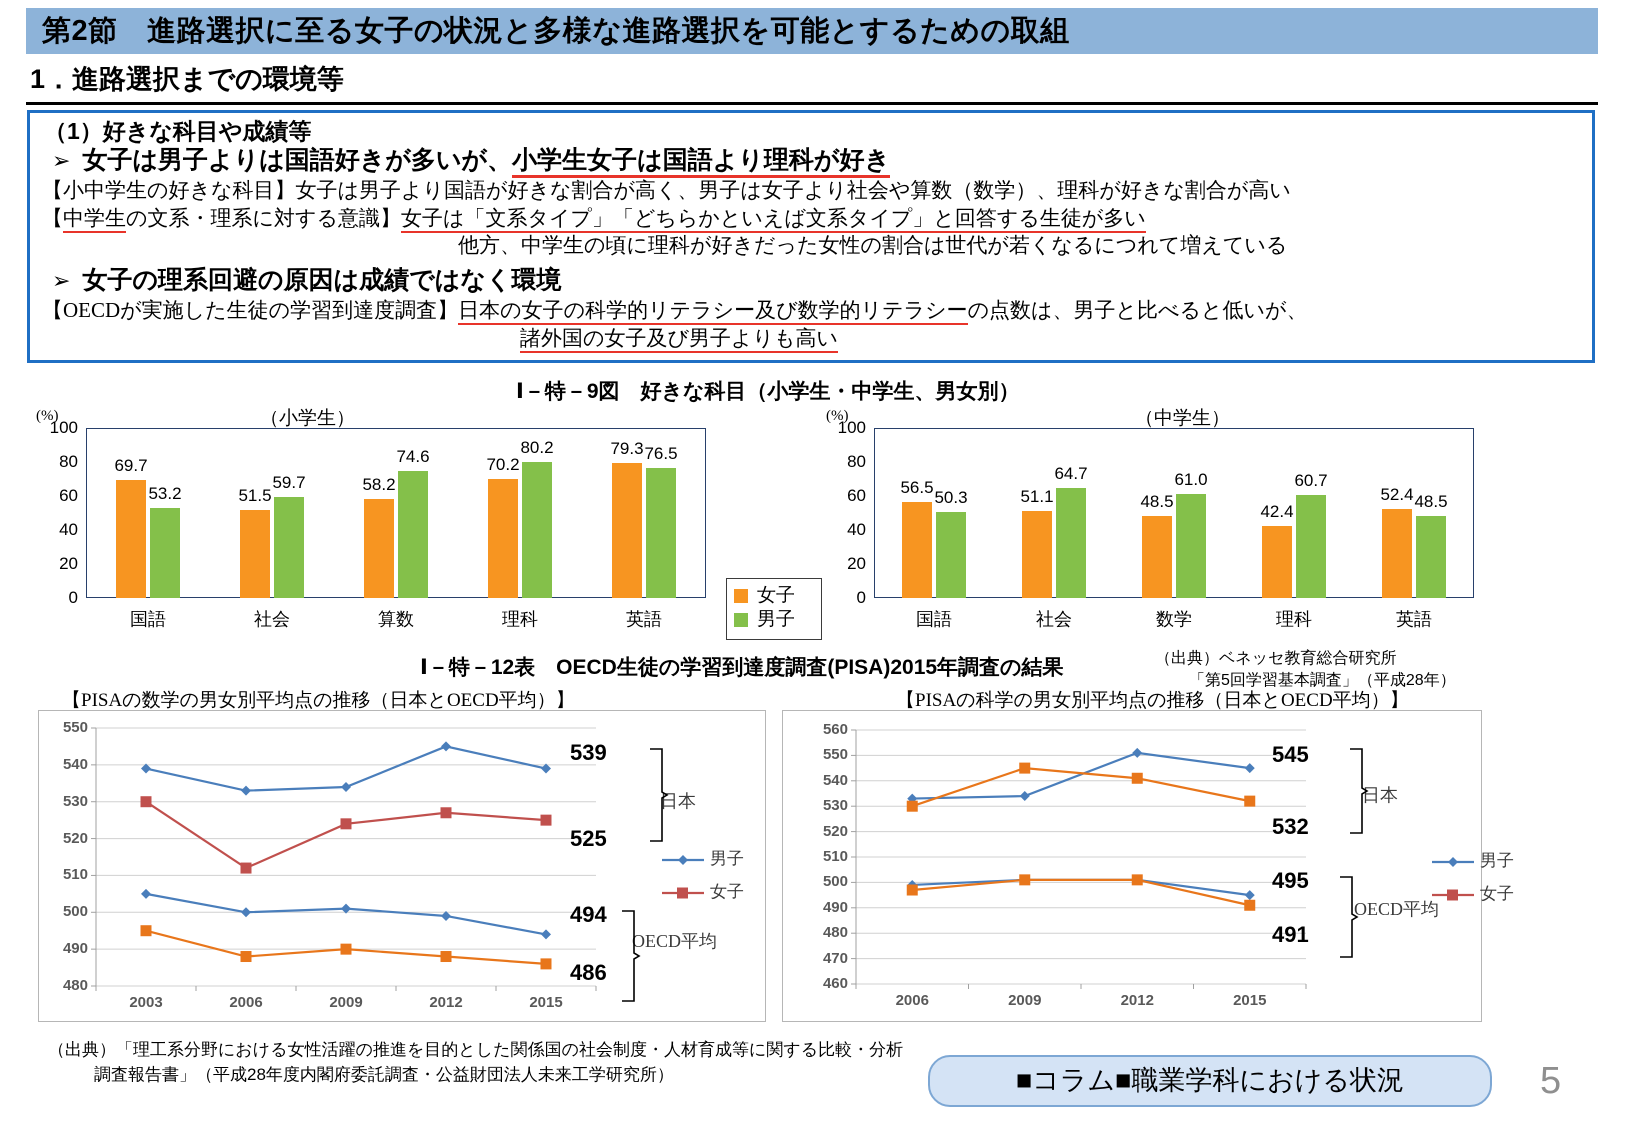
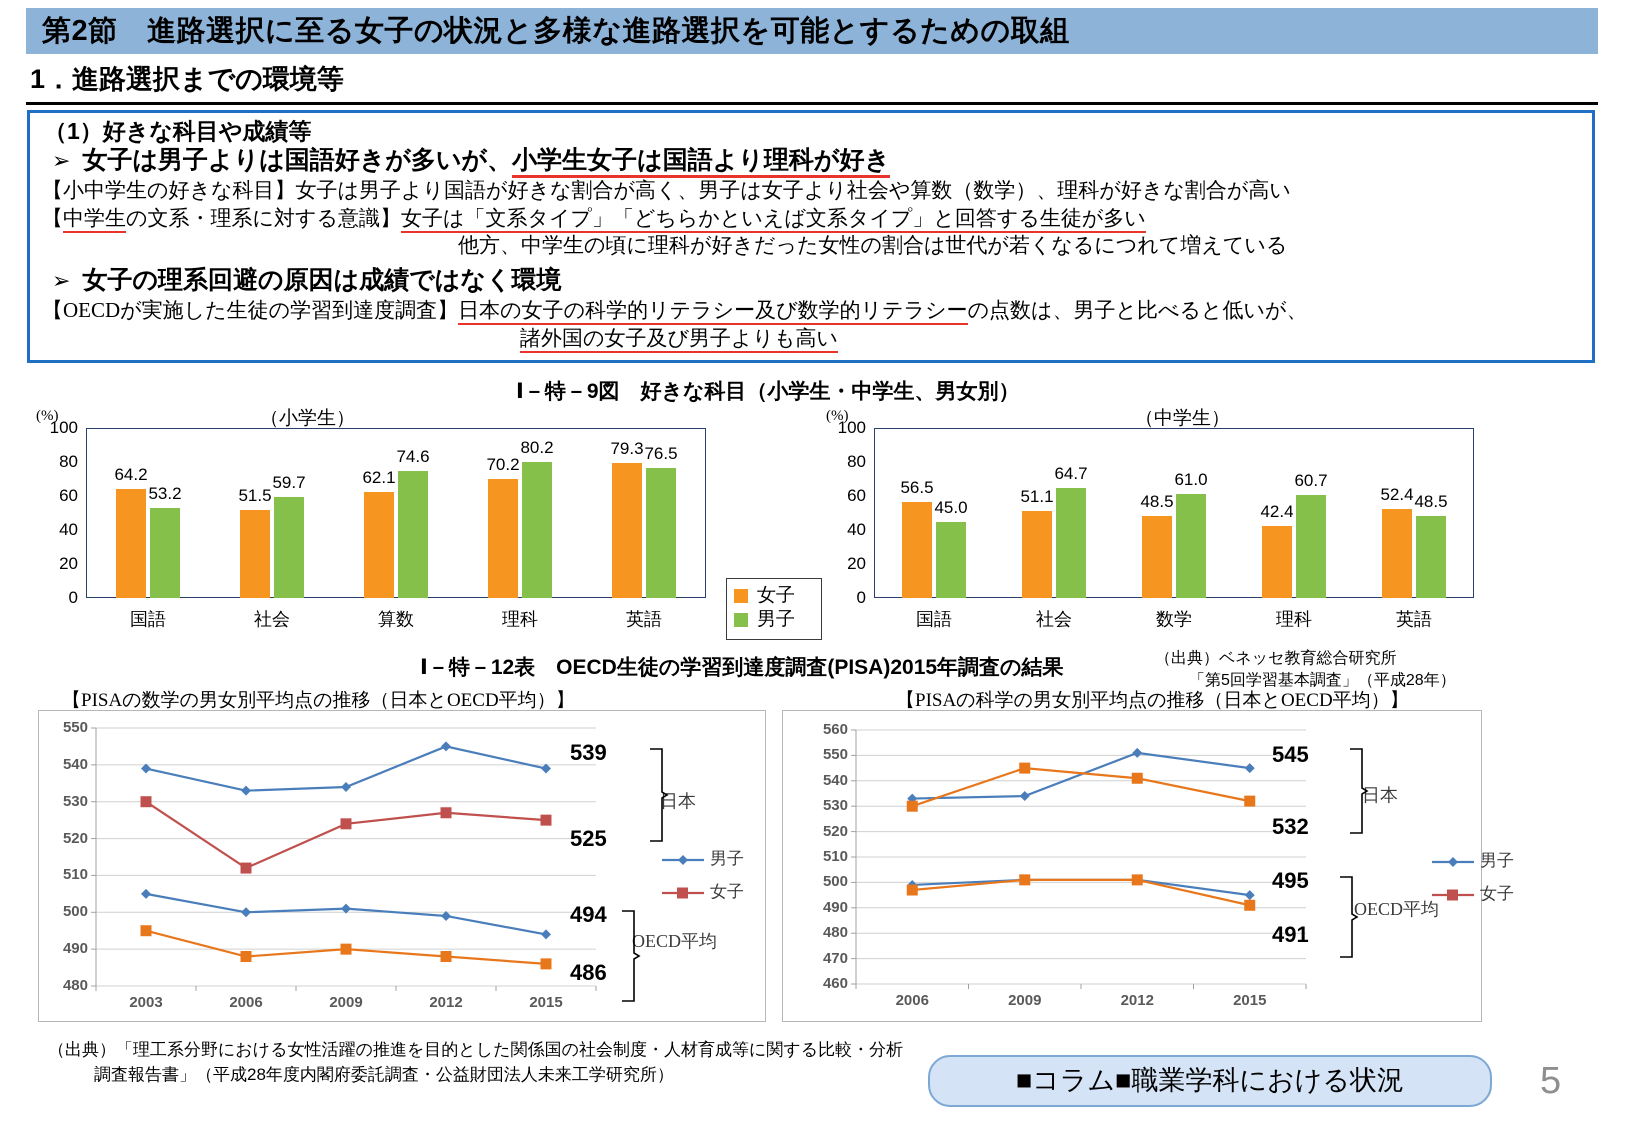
（小学生）/女子/国語: 69.7 -> 64.2
（小学生）/女子/算数: 58.2 -> 62.1
（中学生）/男子/国語: 50.3 -> 45.0
